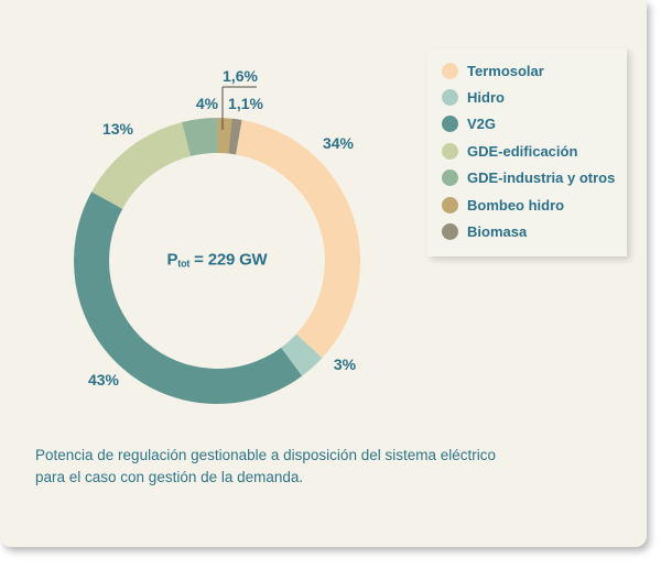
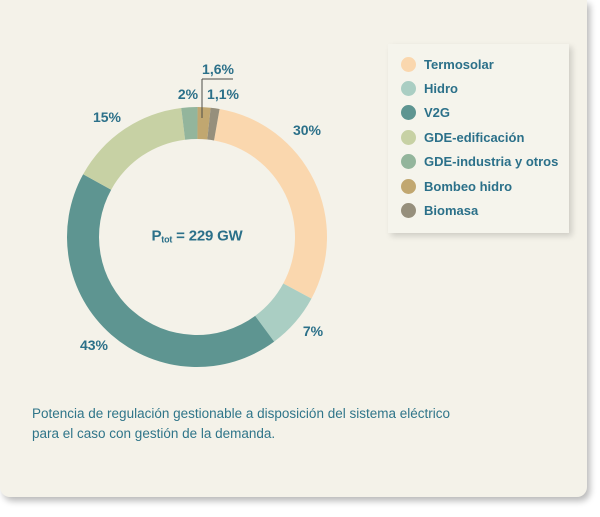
Termosolar: 34% -> 30%
Hidro: 3% -> 7%
GDE-edificación: 13% -> 15%
GDE-industria y otros: 4% -> 2%
